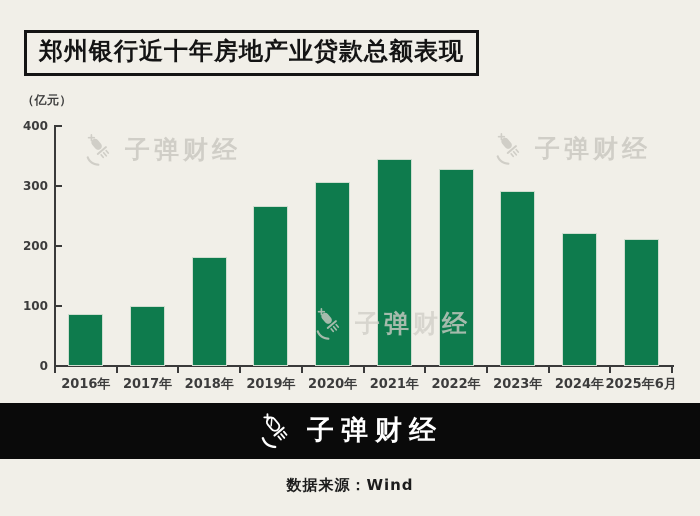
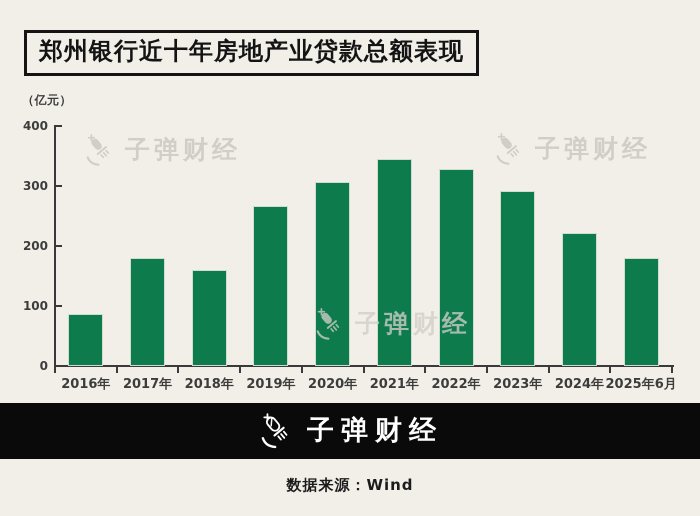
2017年: 100 -> 180
2018年: 180 -> 160
2025年6月: 210 -> 180
